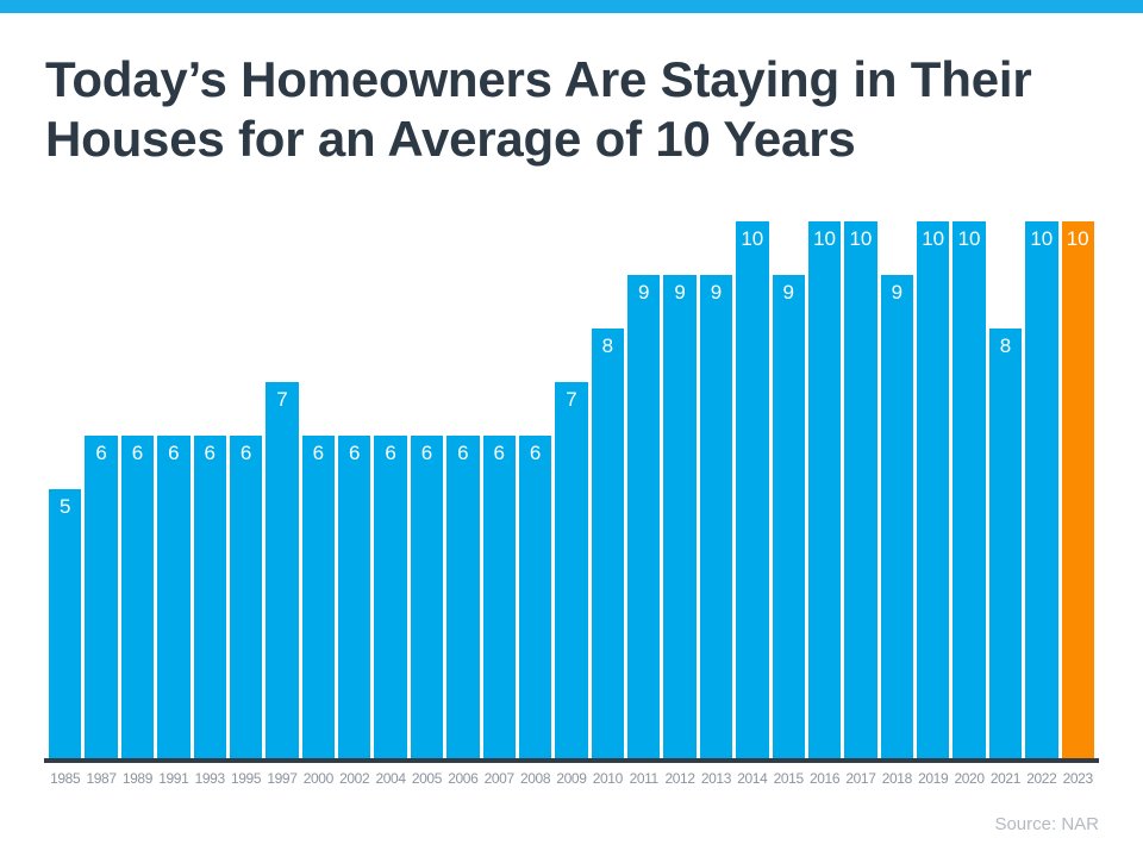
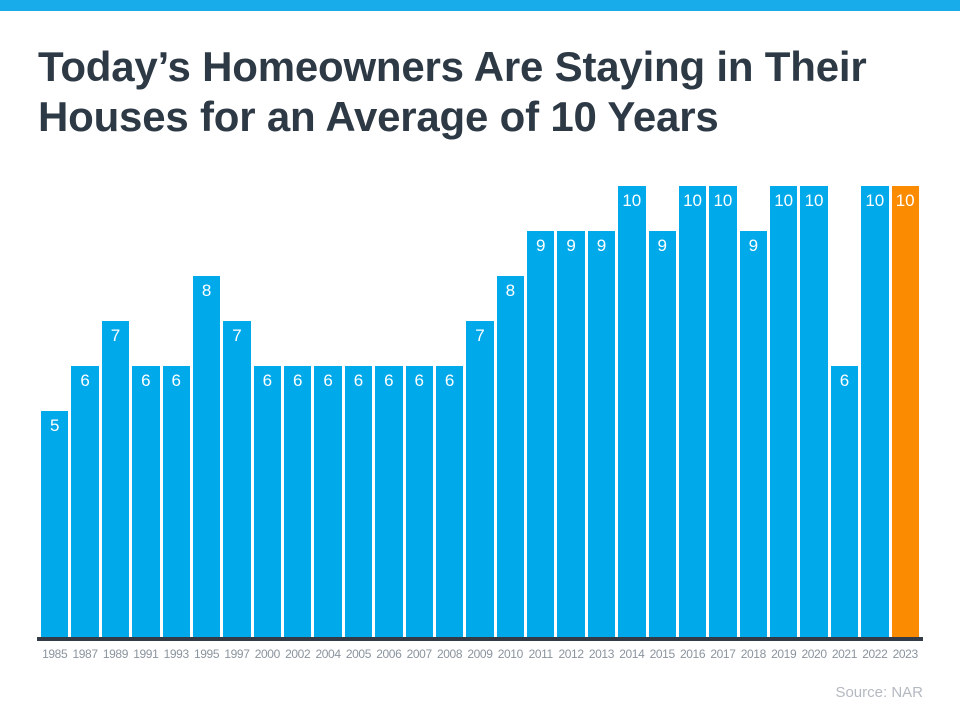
1989: 6 -> 7
1995: 6 -> 8
2021: 8 -> 6
